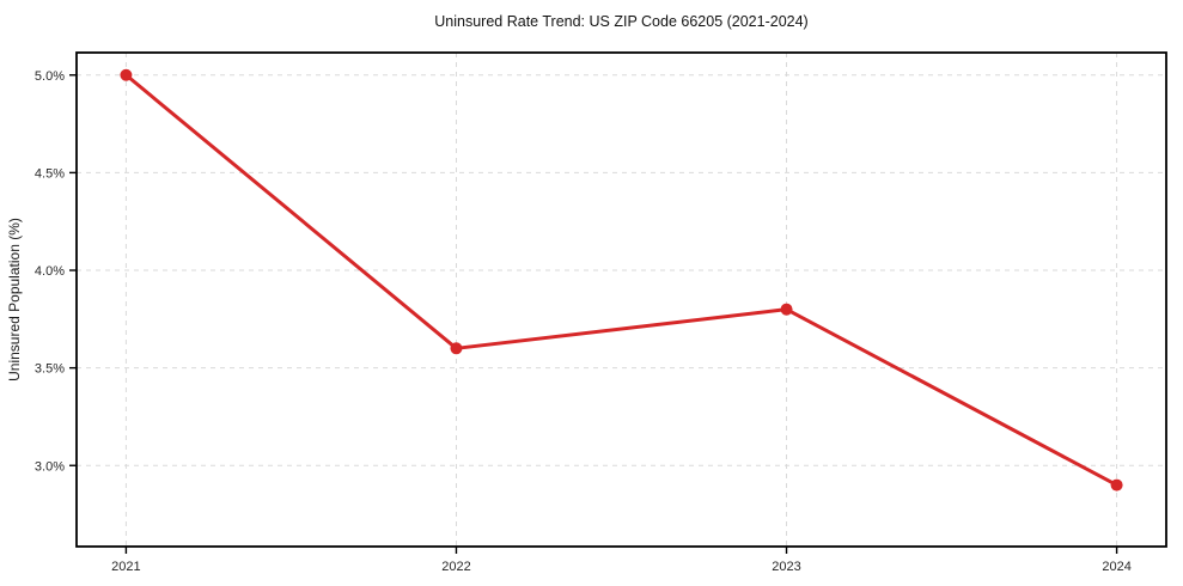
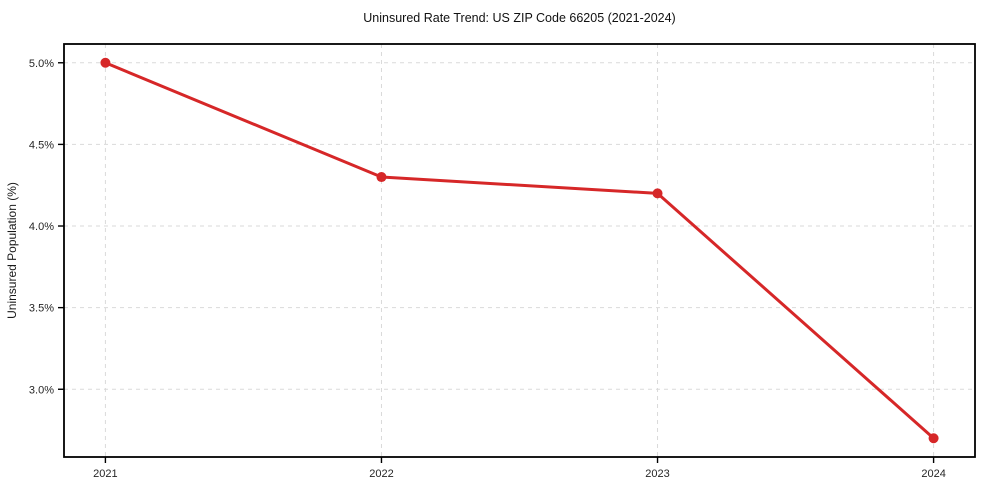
2022: 3.6% -> 4.3%
2023: 3.8% -> 4.2%
2024: 2.9% -> 2.7%
